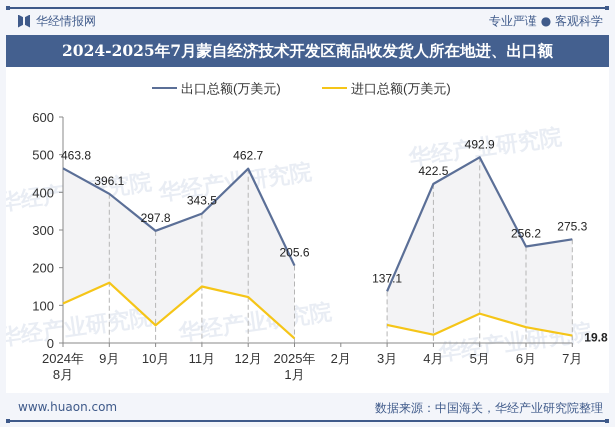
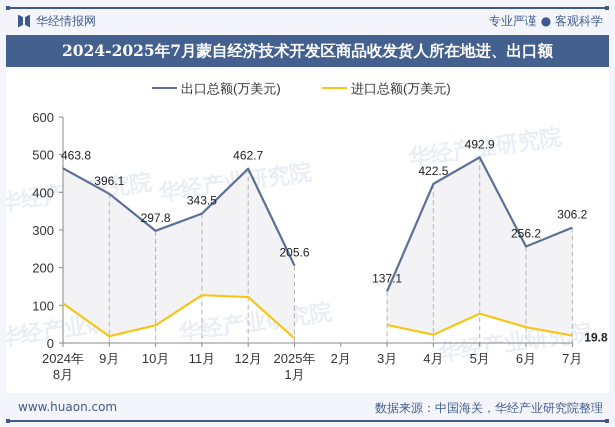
进口总额(万美元)/9月: 160 -> 20
进口总额(万美元)/11月: 150 -> 130
出口总额(万美元)/7月: 275.3 -> 306.2
